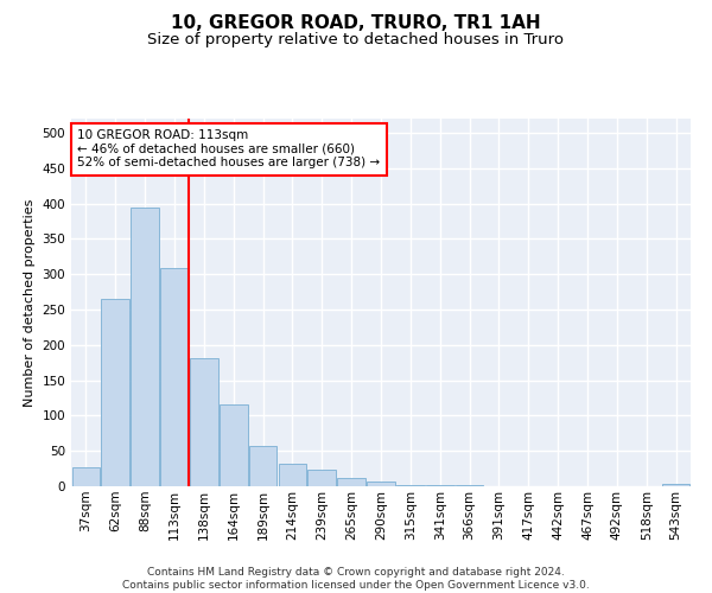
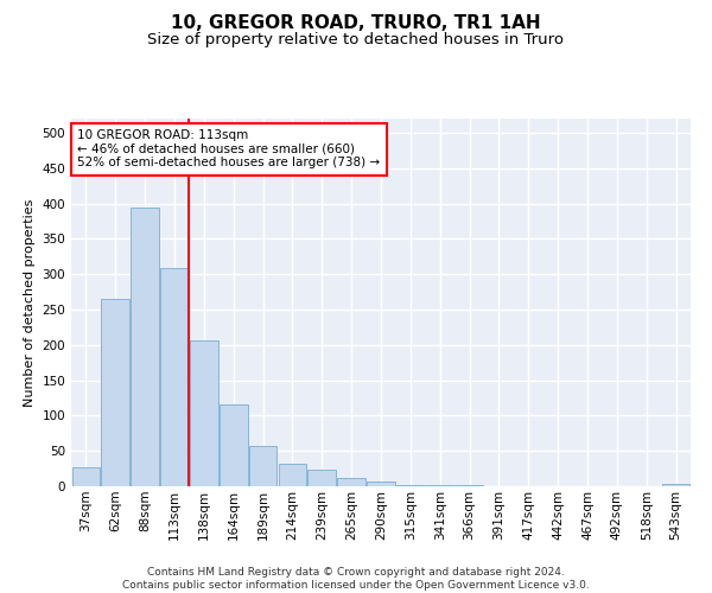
138sqm: 182 -> 206
